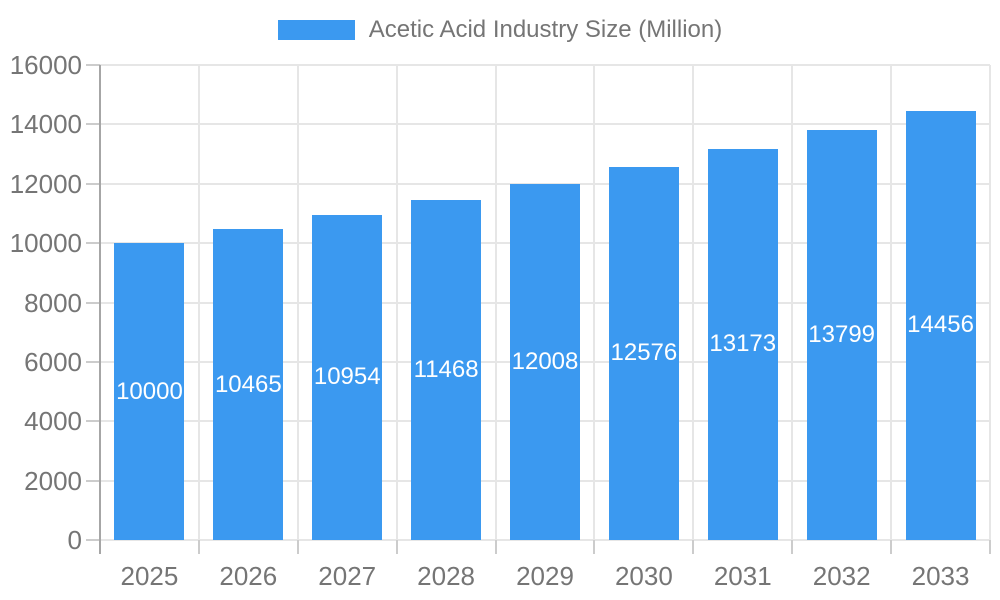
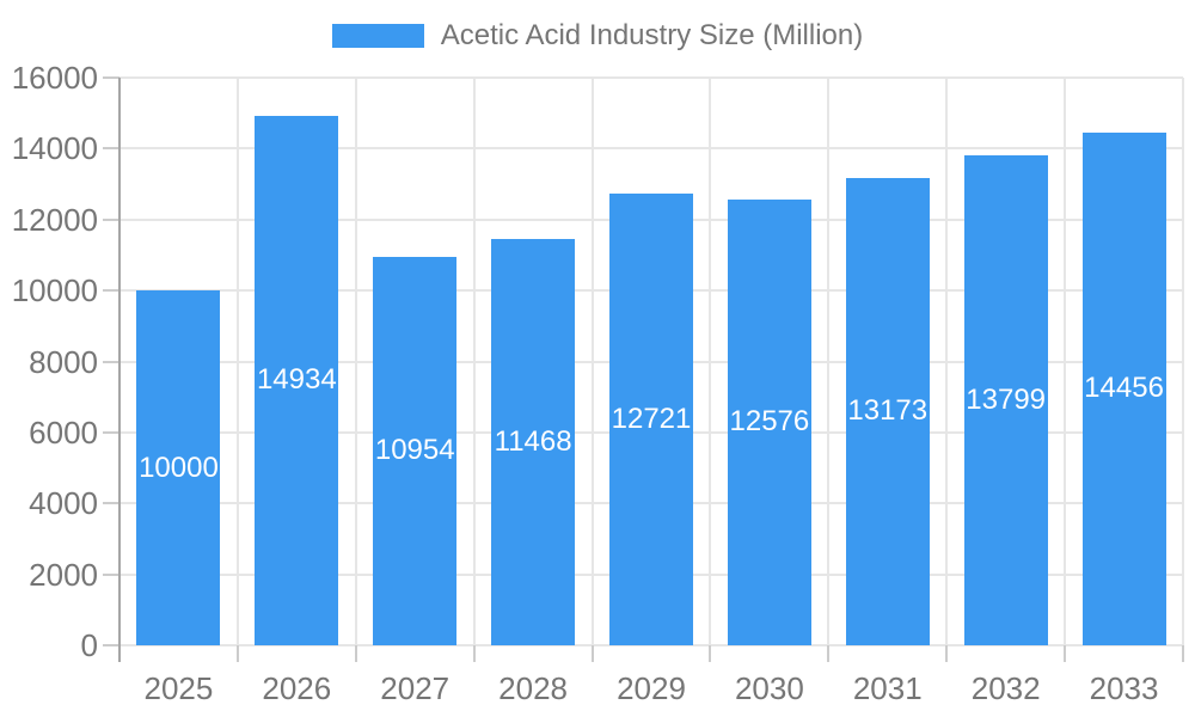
2026: 10465 -> 14934
2029: 12008 -> 12721
